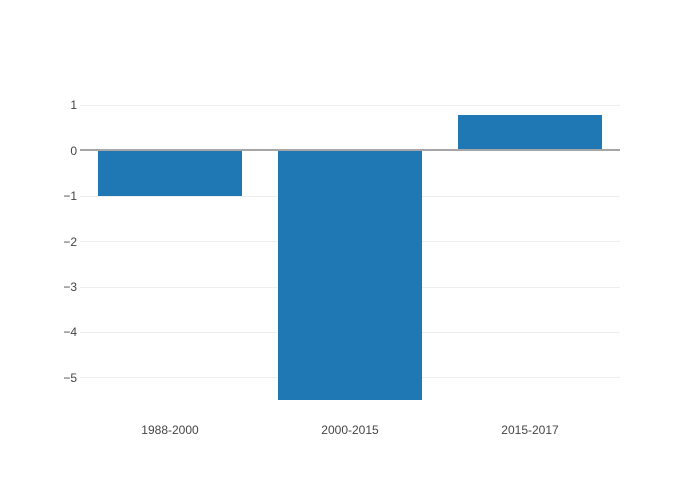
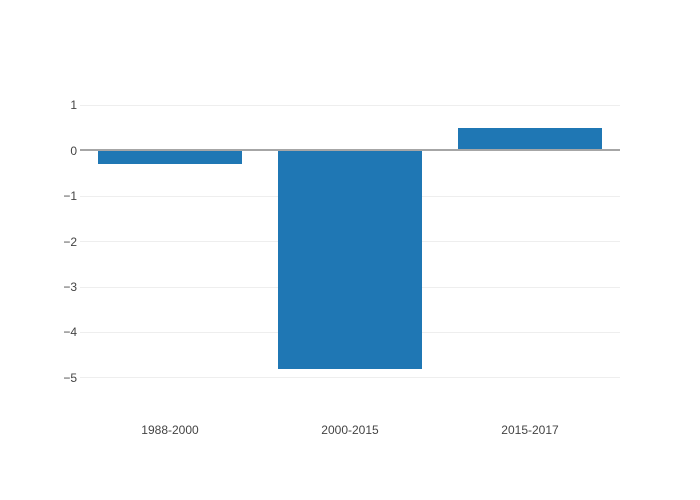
1988-2000: -1.0 -> -0.3
2000-2015: -5.5 -> -4.8
2015-2017: 0.8 -> 0.5
